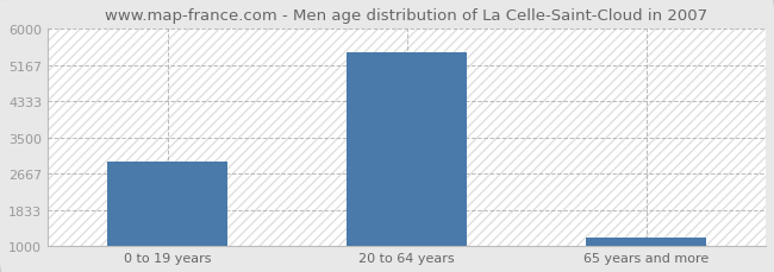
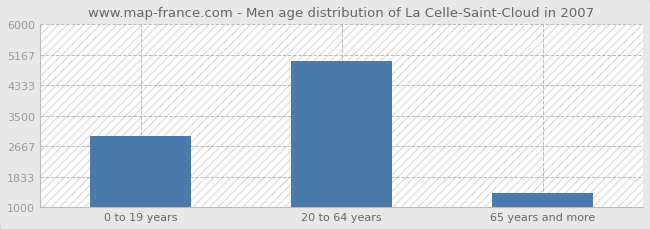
20 to 64 years: 5450 -> 5000
65 years and more: 1200 -> 1400
